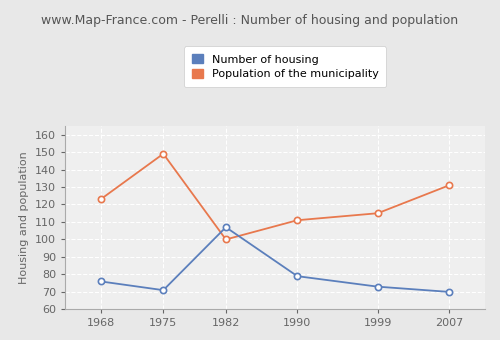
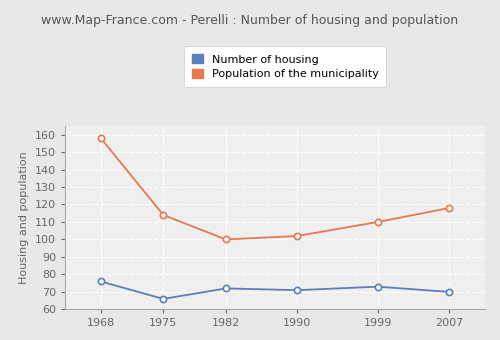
Population of the municipality/1968: 123 -> 158
Number of housing/1975: 71 -> 66
Population of the municipality/1975: 149 -> 114
Number of housing/1982: 107 -> 72
Number of housing/1990: 79 -> 71
Population of the municipality/1990: 111 -> 102
Population of the municipality/1999: 115 -> 110
Population of the municipality/2007: 131 -> 118
